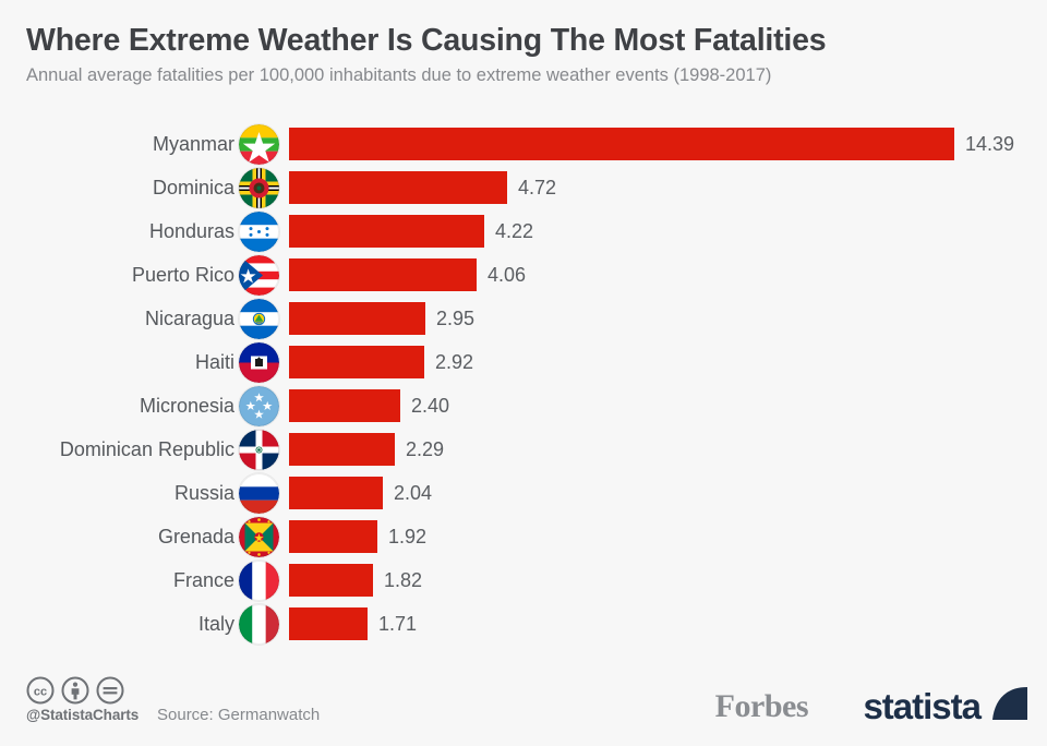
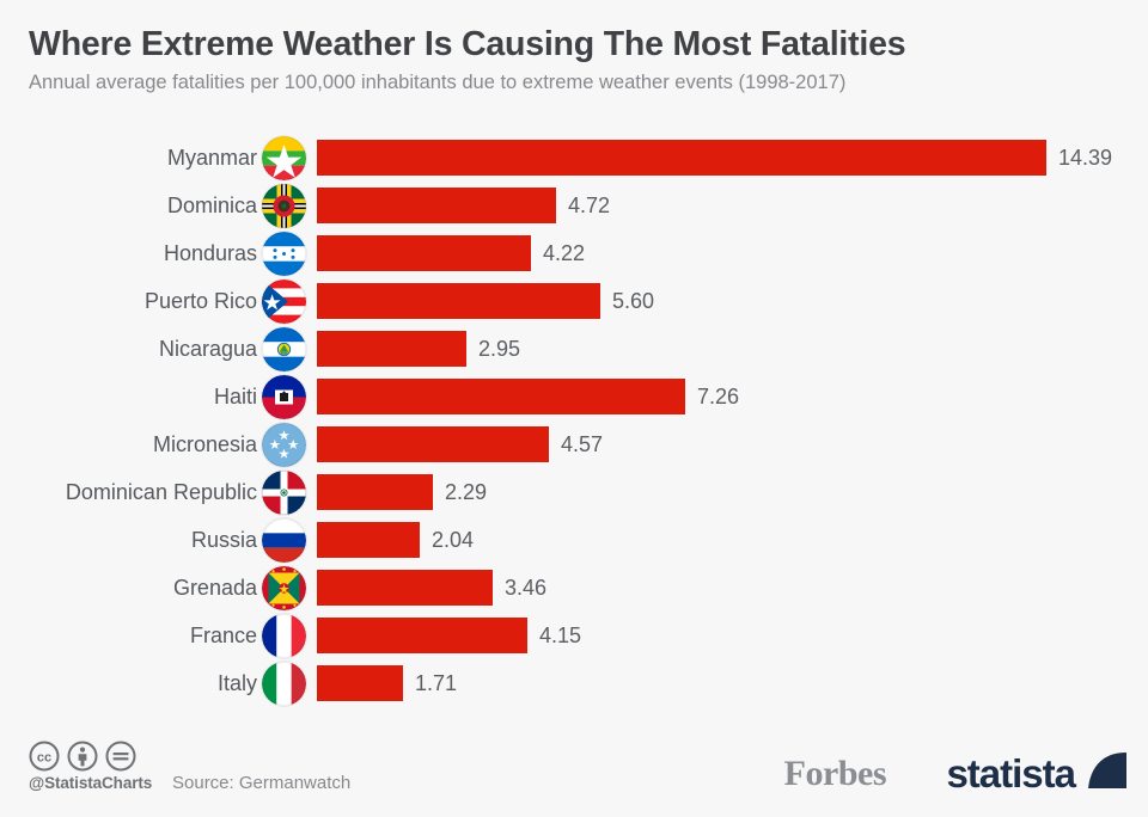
Puerto Rico: 4.06 -> 5.60
Haiti: 2.92 -> 7.26
Micronesia: 2.40 -> 4.57
Grenada: 1.92 -> 3.46
France: 1.82 -> 4.15
